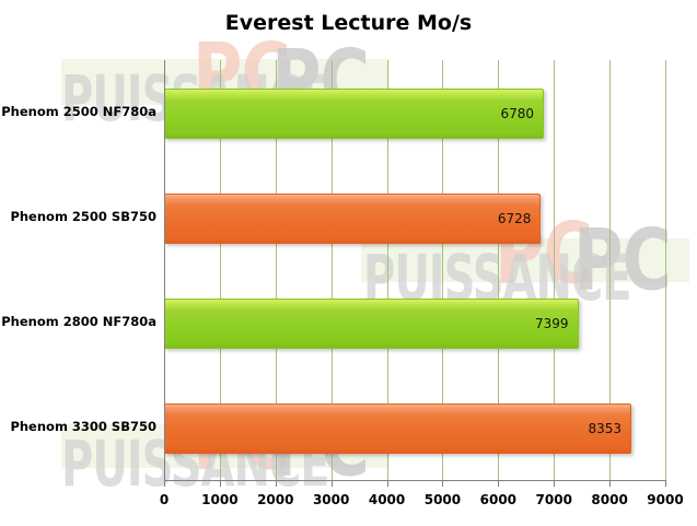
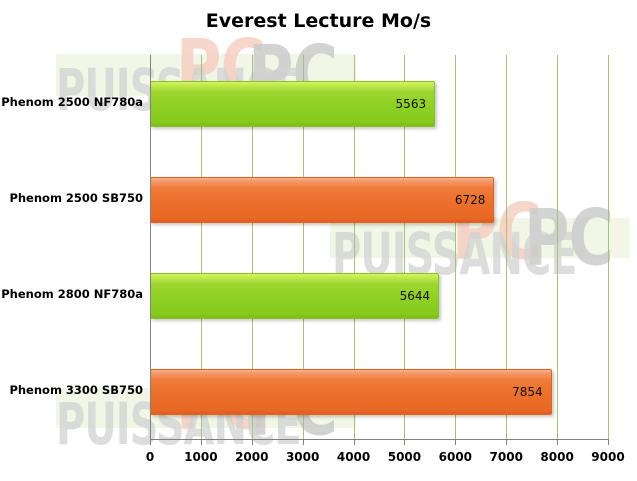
Phenom 2500 NF780a: 6780 -> 5563
Phenom 2800 NF780a: 7399 -> 5644
Phenom 3300 SB750: 8353 -> 7854
